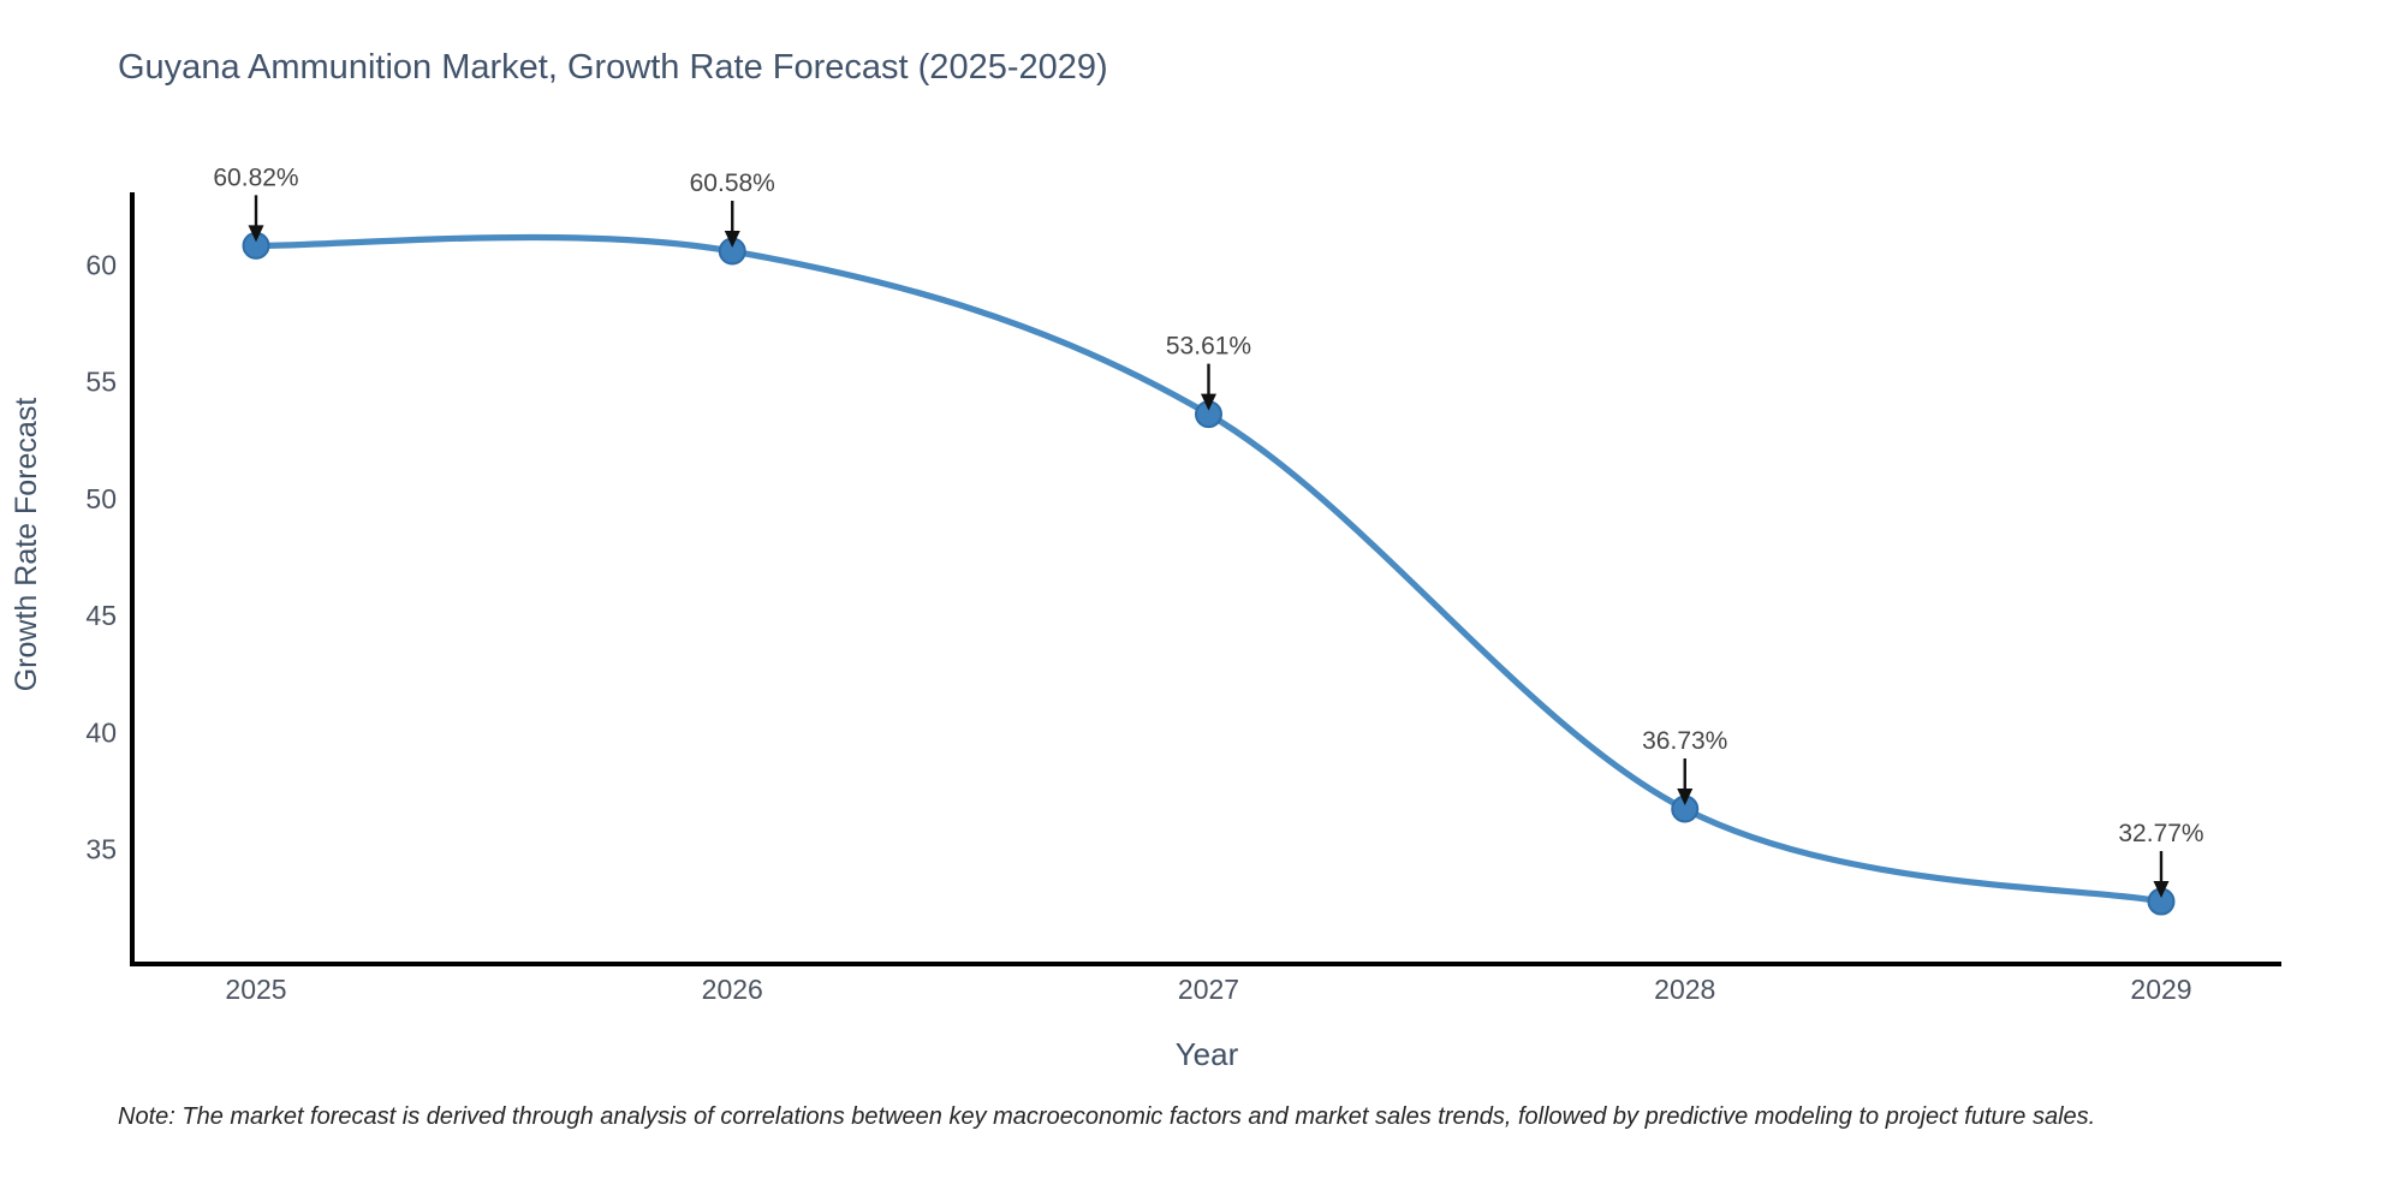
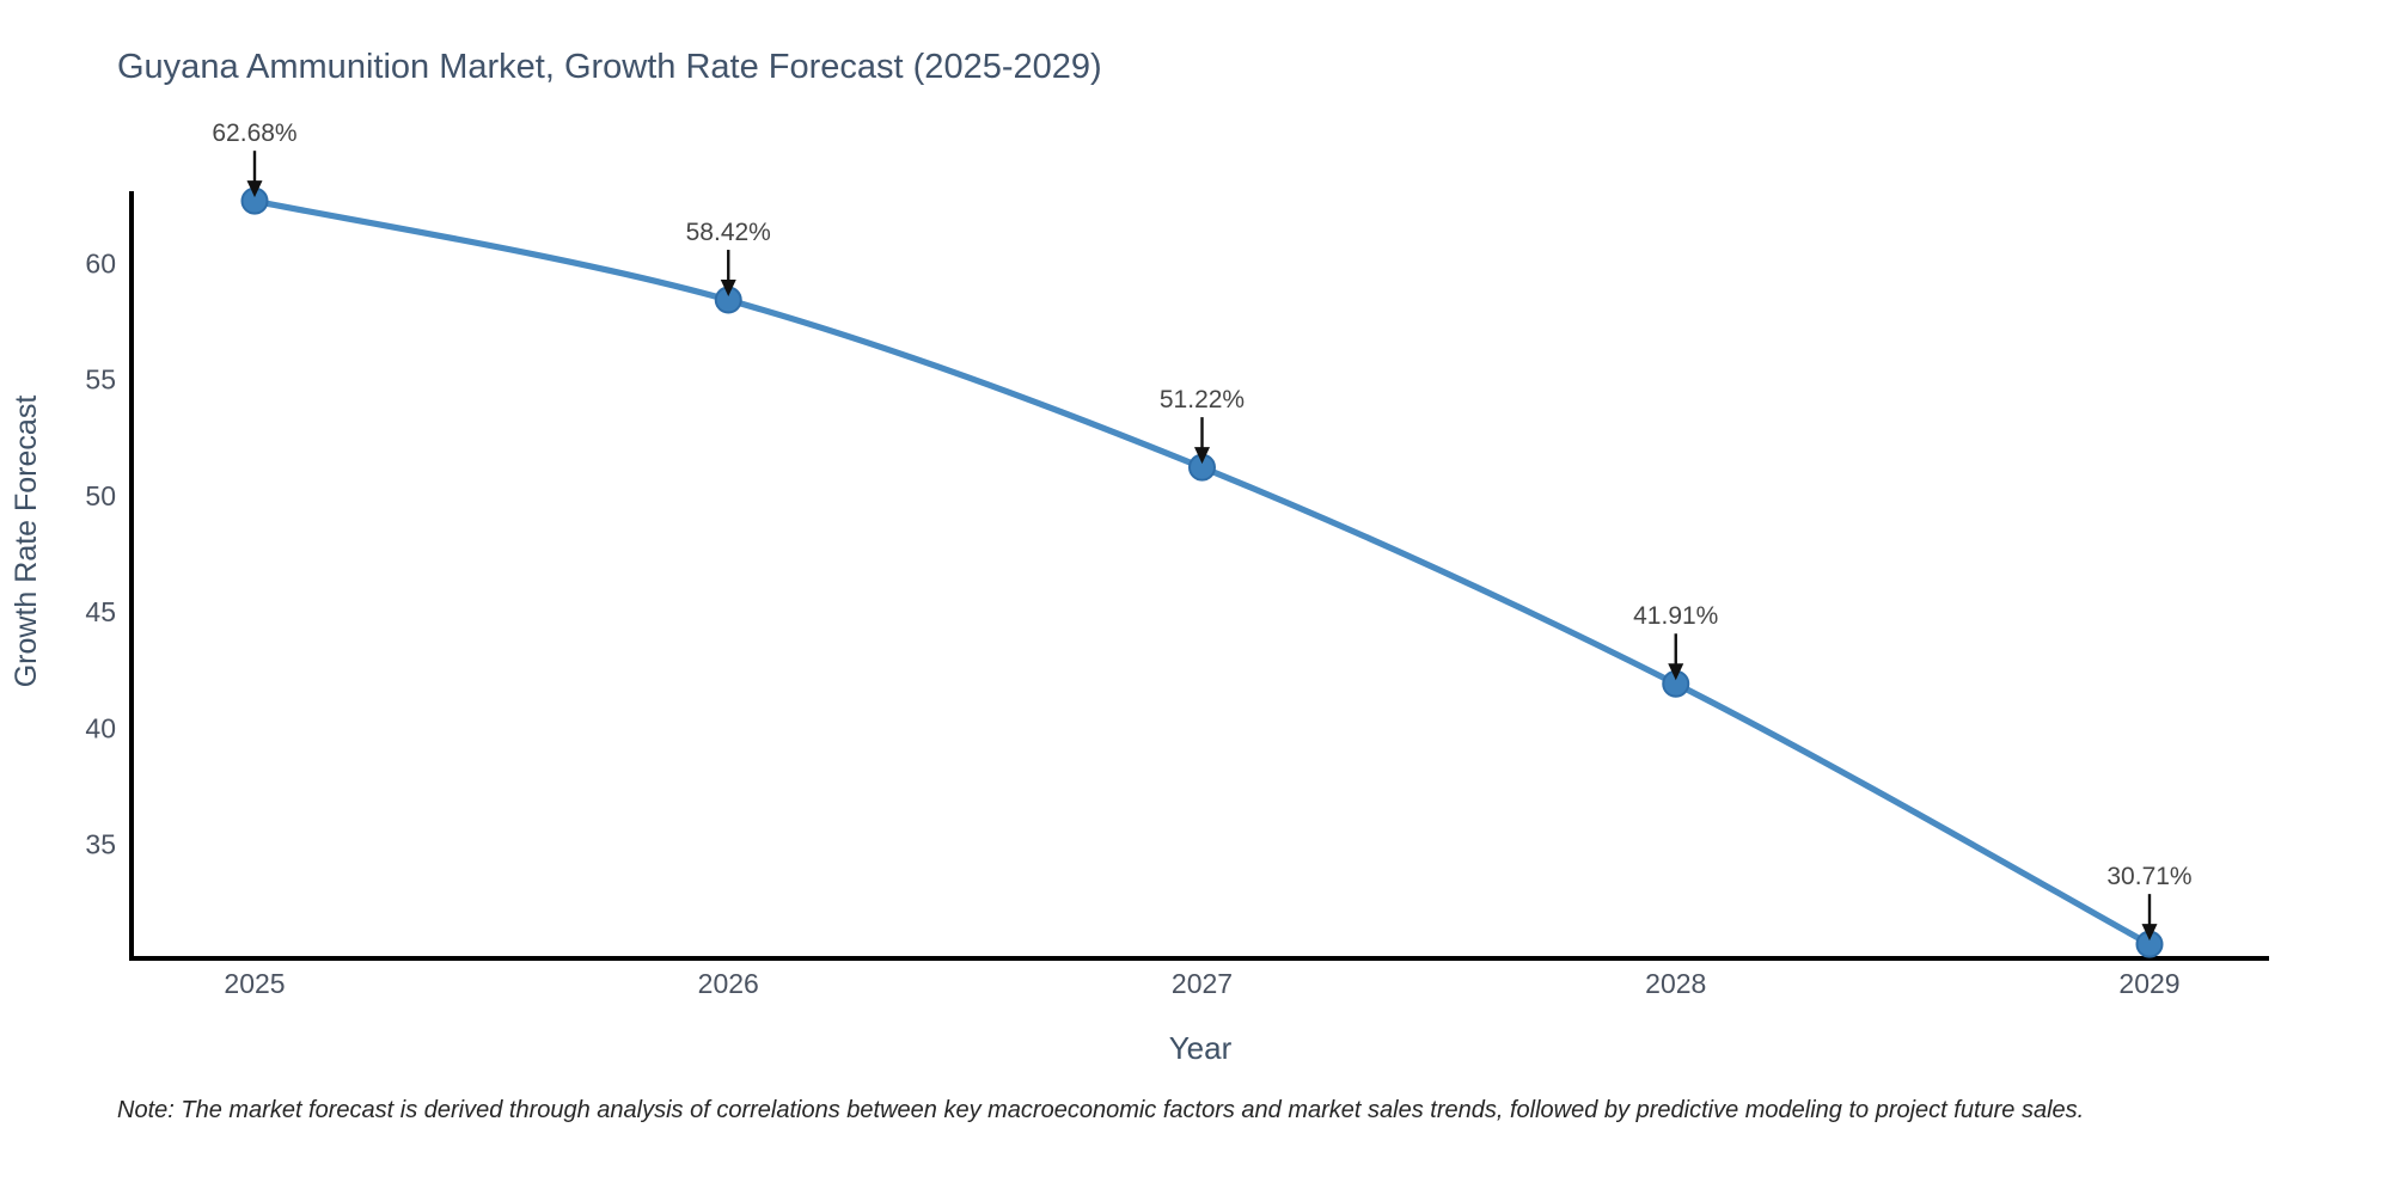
2025: 60.82% -> 62.68%
2026: 60.58% -> 58.42%
2027: 53.61% -> 51.22%
2028: 36.73% -> 41.91%
2029: 32.77% -> 30.71%
